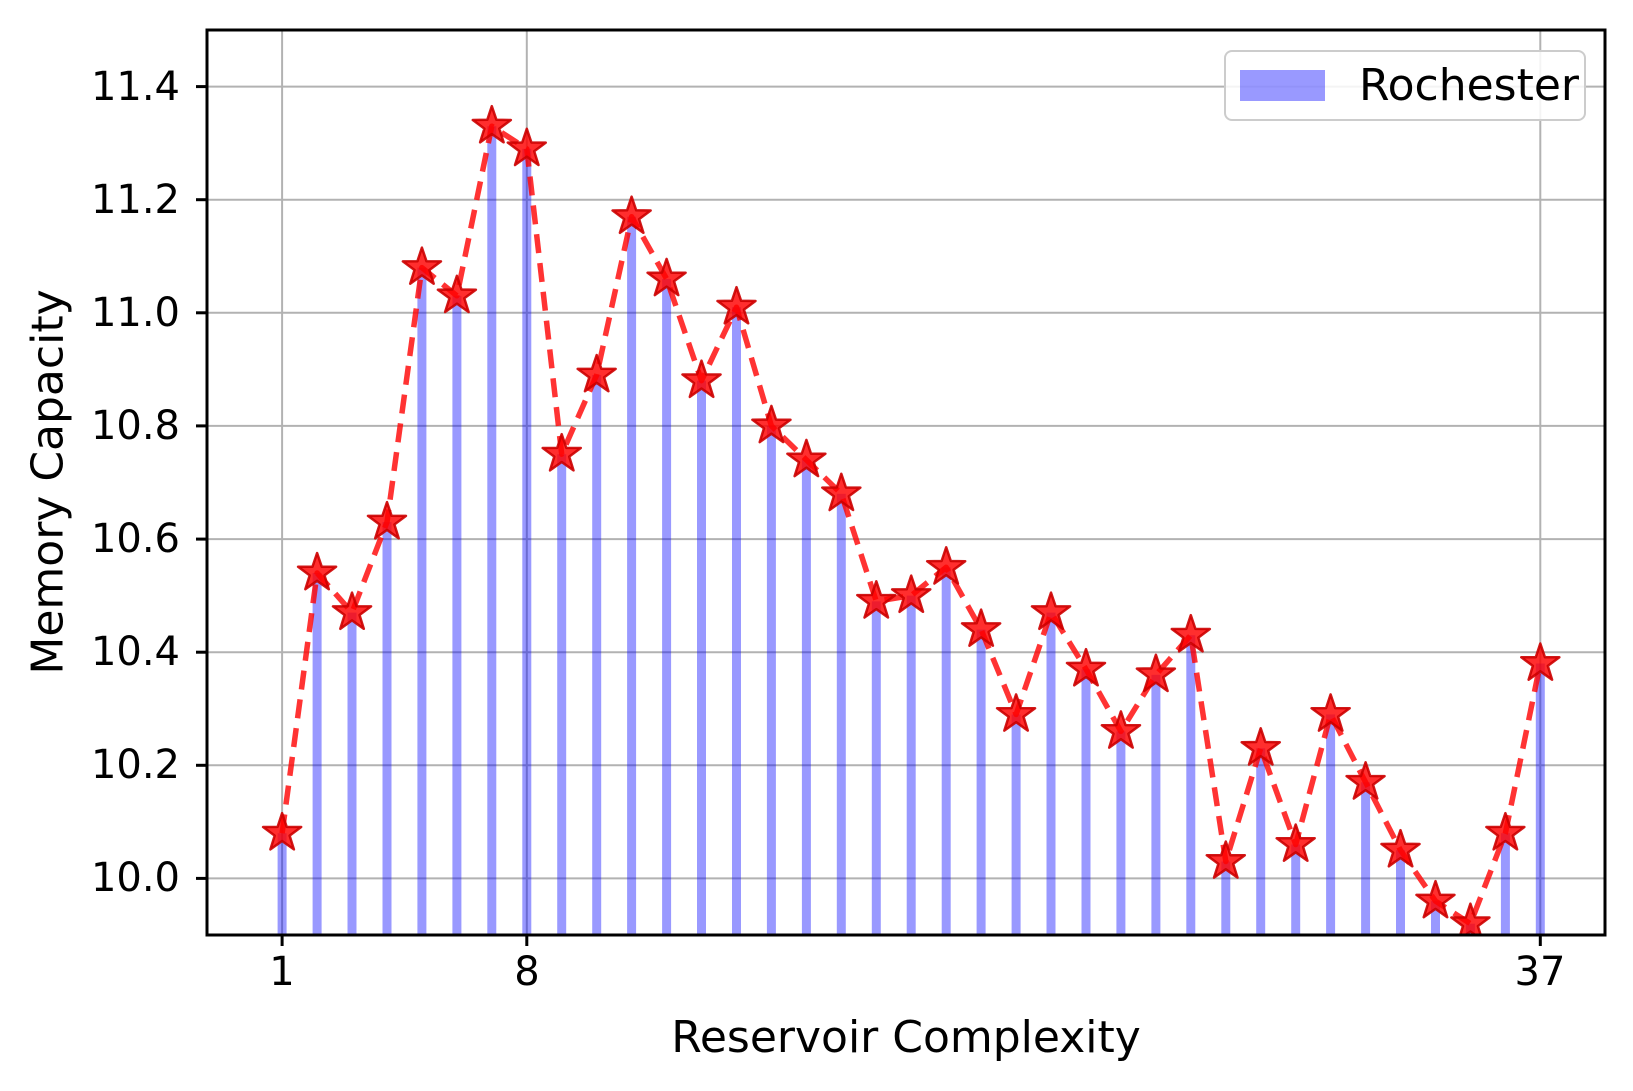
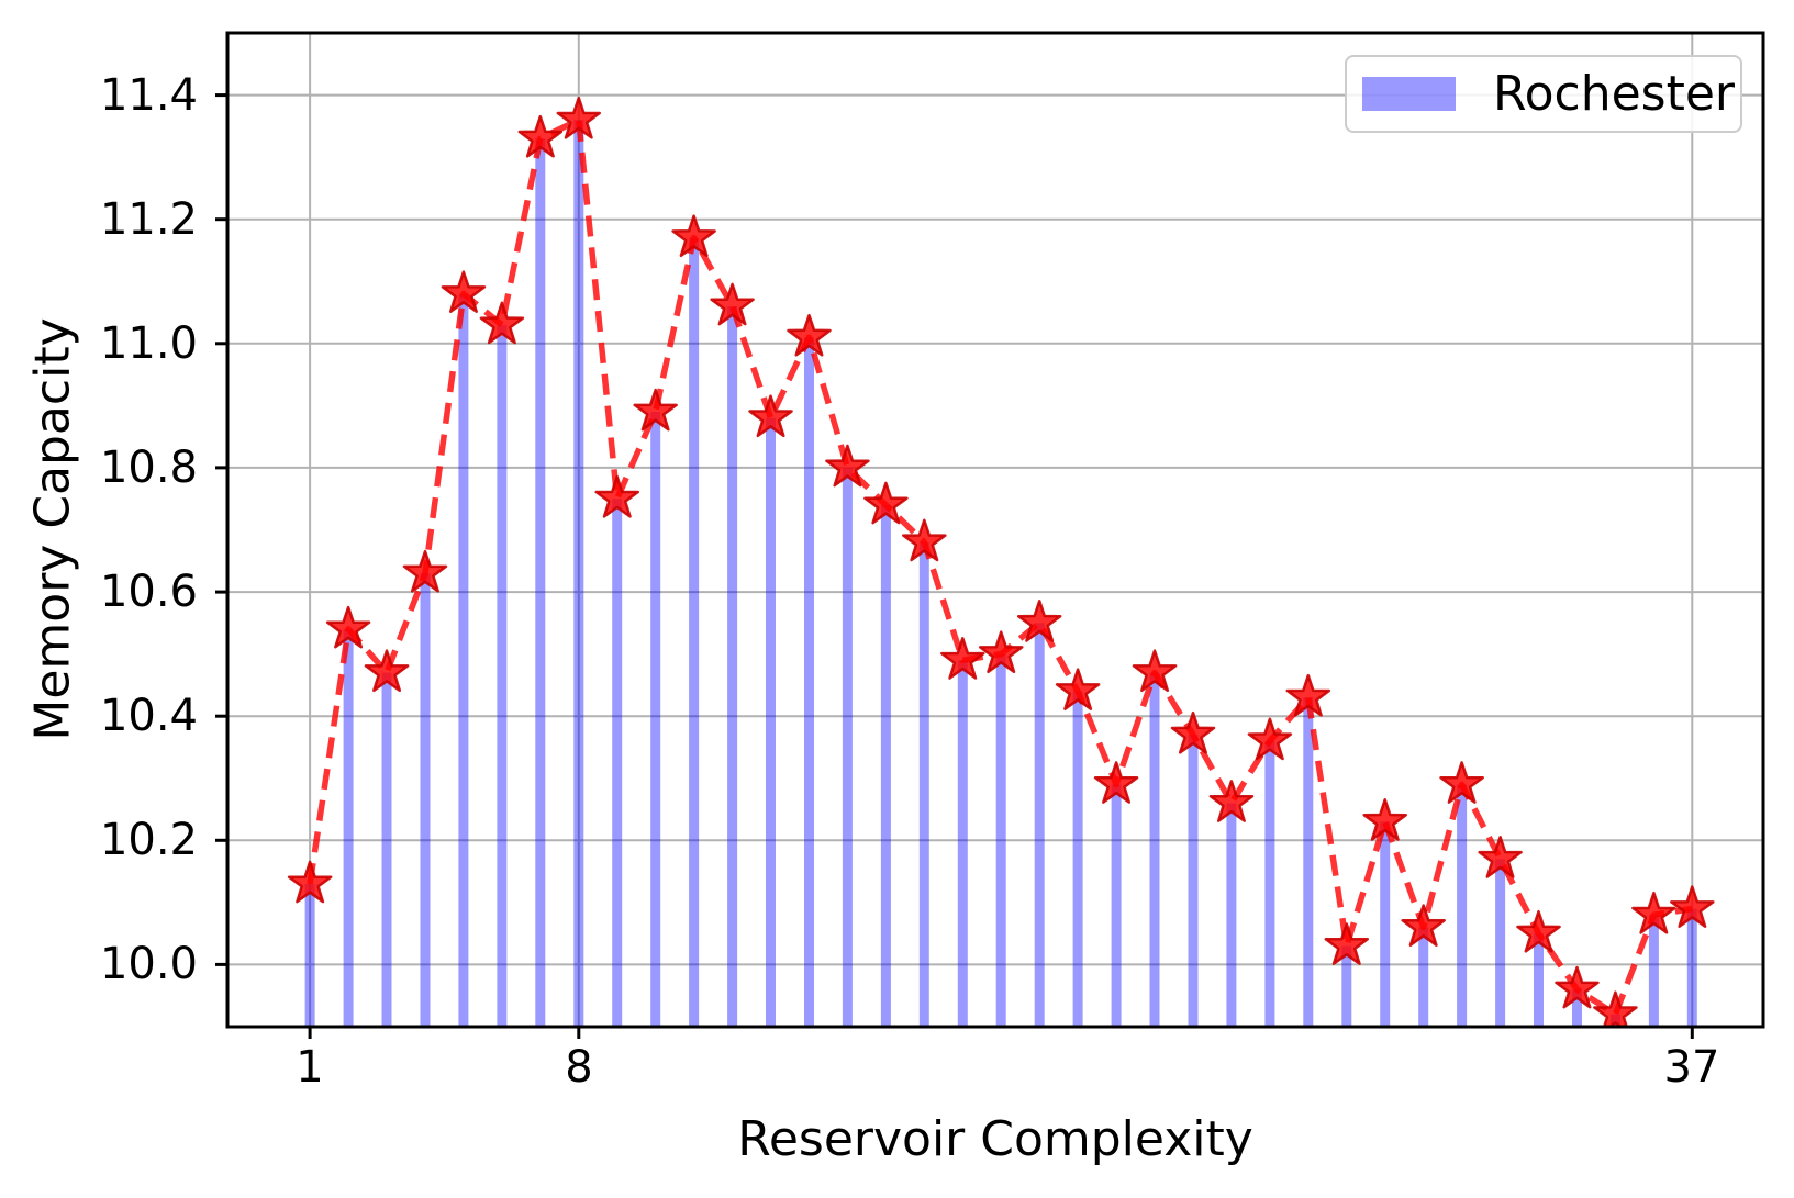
1: 10.08 -> 10.13
8: 11.29 -> 11.36
37: 10.38 -> 10.09
